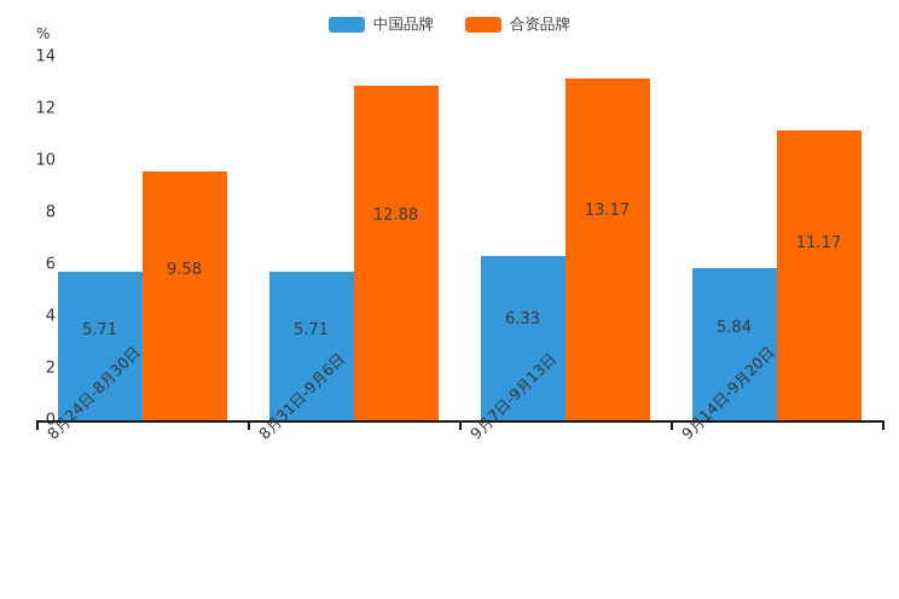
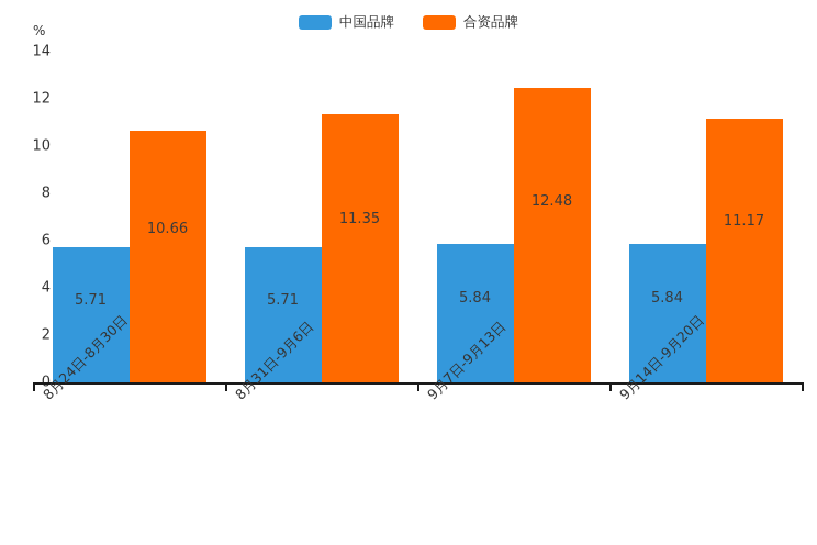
合资品牌/8月24日-8月30日: 9.58 -> 10.66
合资品牌/8月31日-9月6日: 12.88 -> 11.35
中国品牌/9月7日-9月13日: 6.33 -> 5.84
合资品牌/9月7日-9月13日: 13.17 -> 12.48
